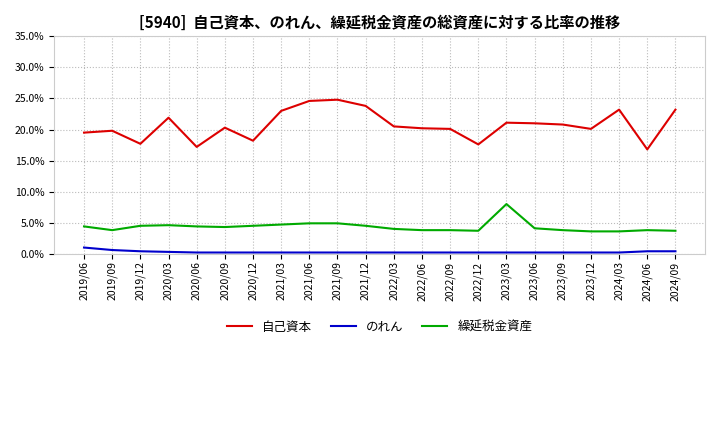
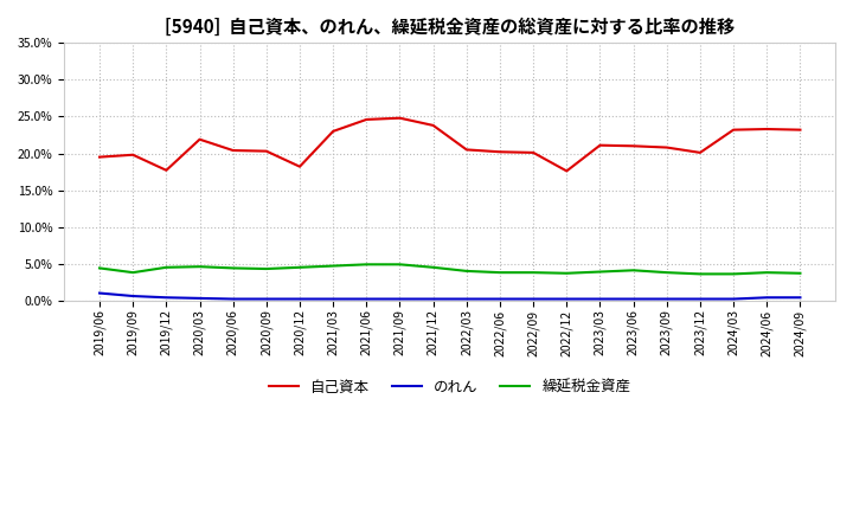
自己資本/2020/06: 17.2% -> 20.4%
繰延税金資産/2023/03: 8.0% -> 3.9%
自己資本/2024/06: 16.8% -> 23.3%
